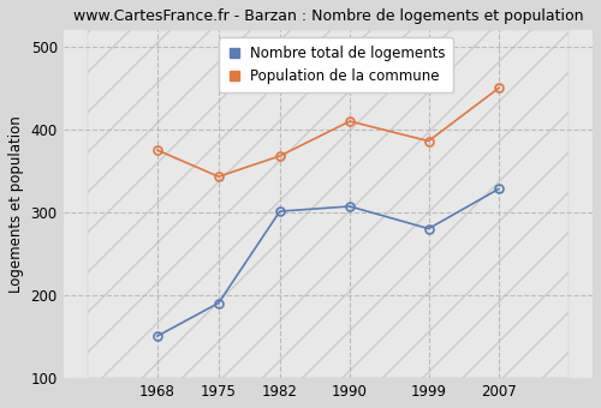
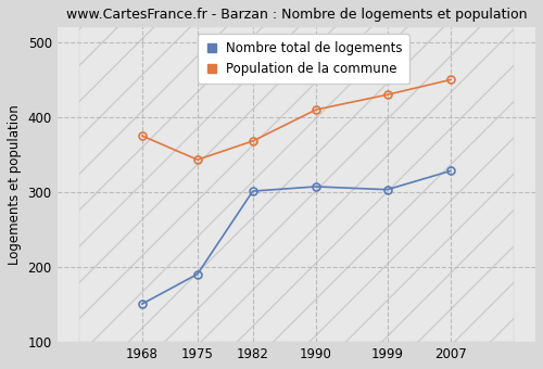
Nombre total de logements/1999: 280 -> 303
Population de la commune/1999: 386 -> 430
